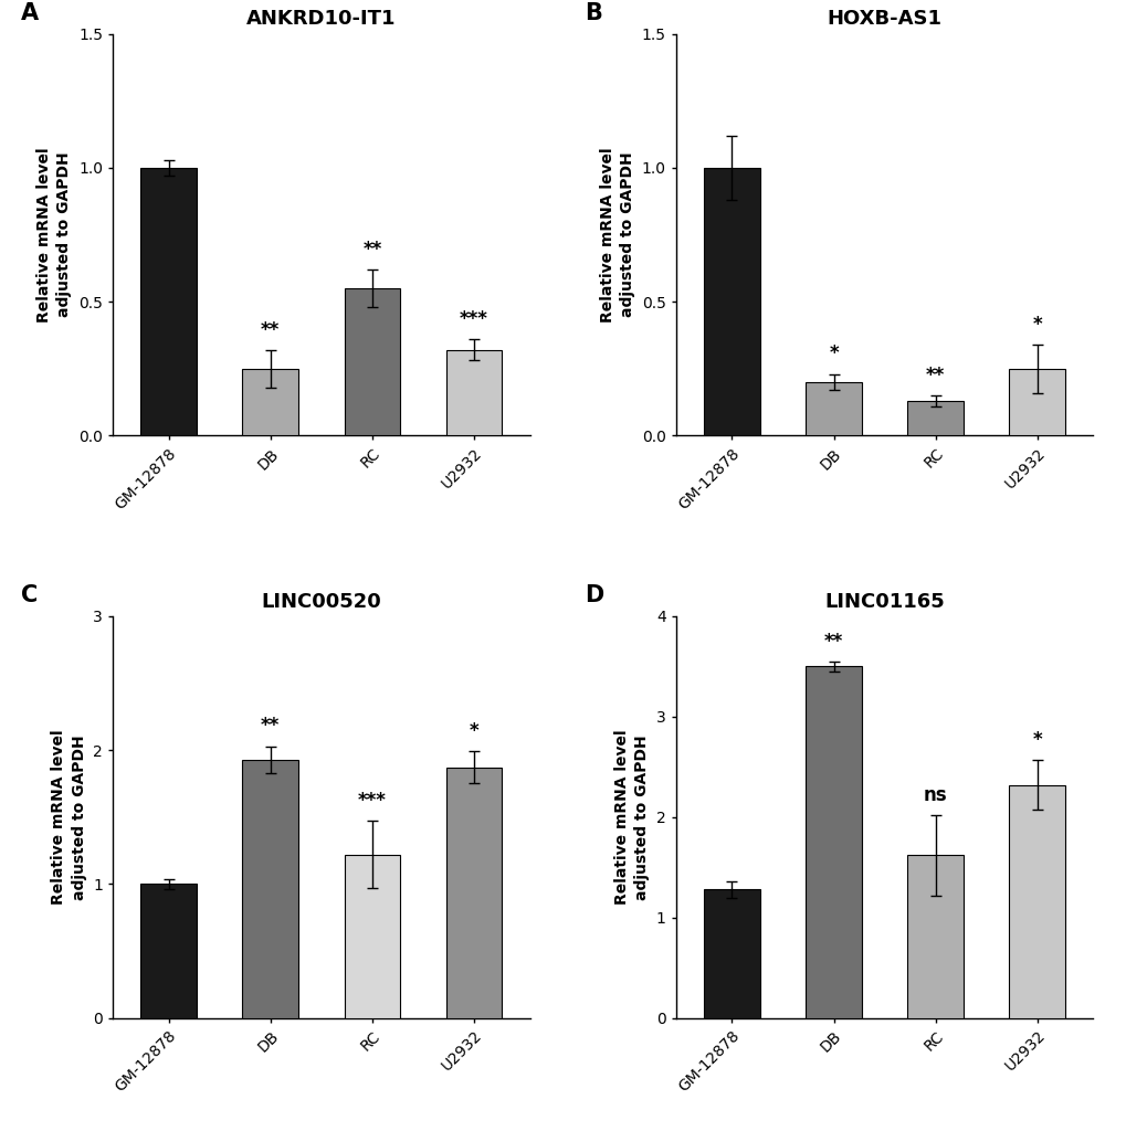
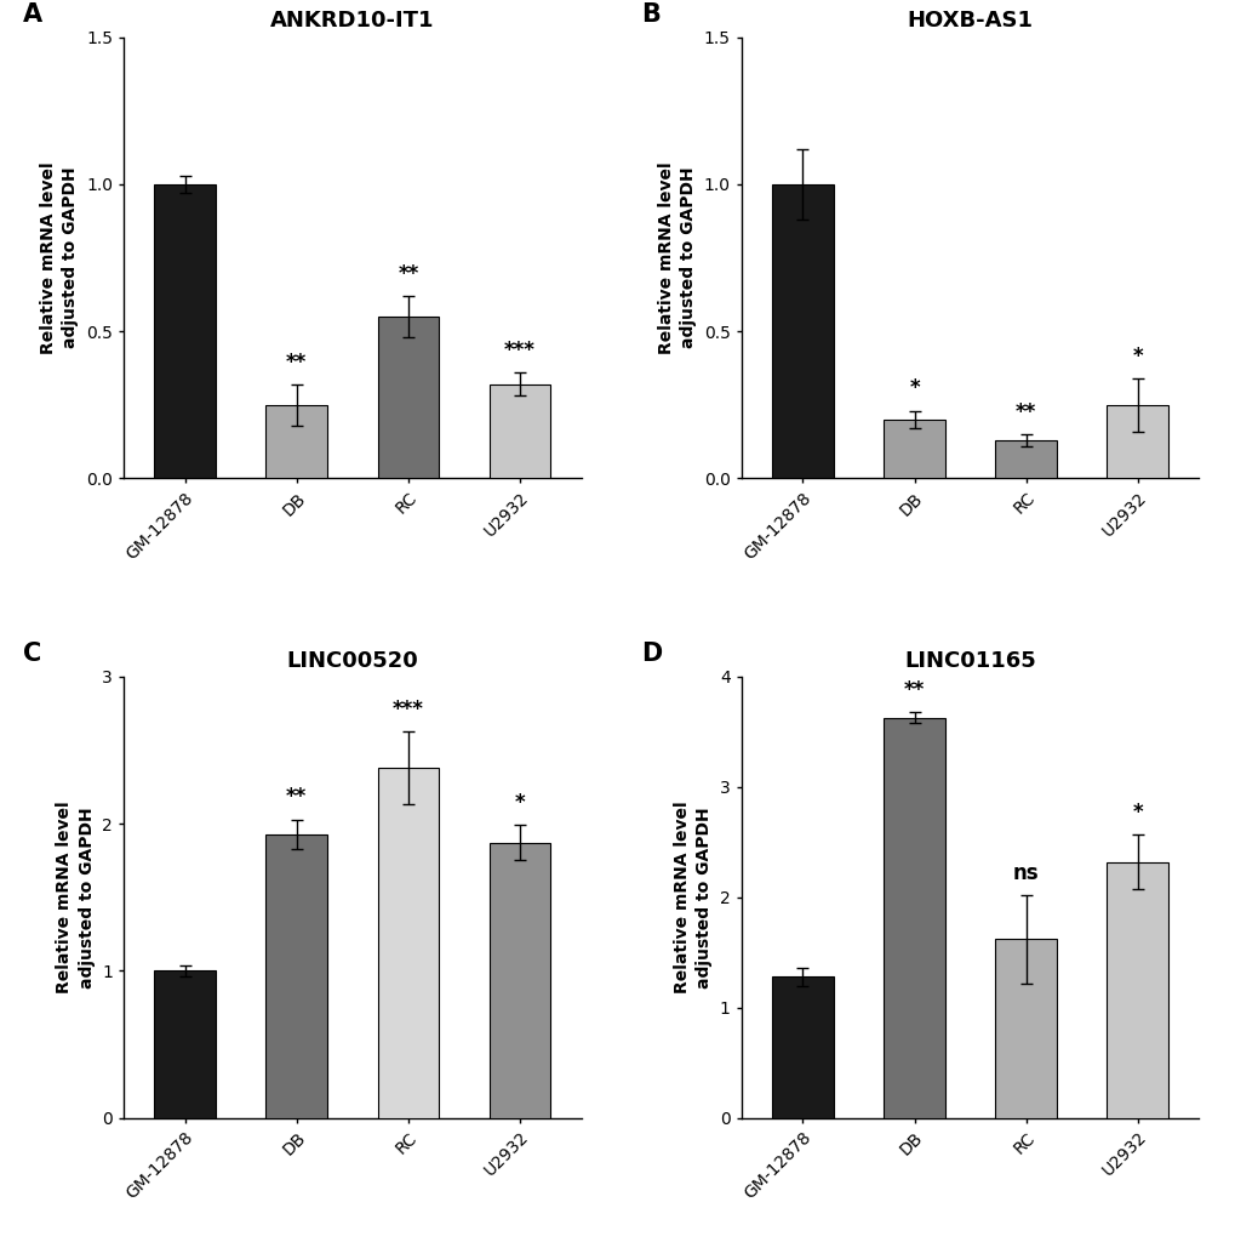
LINC00520/RC: 1.22 -> 2.38
LINC01165/DB: 3.50 -> 3.63
